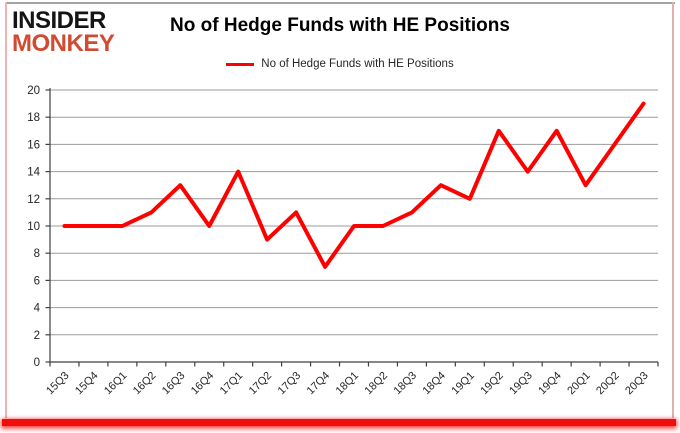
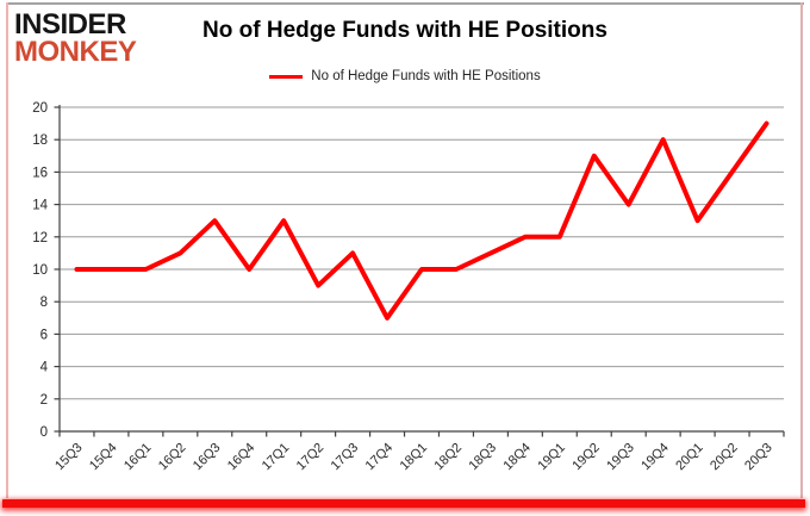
17Q1: 14 -> 13
18Q4: 13 -> 12
19Q4: 17 -> 18
